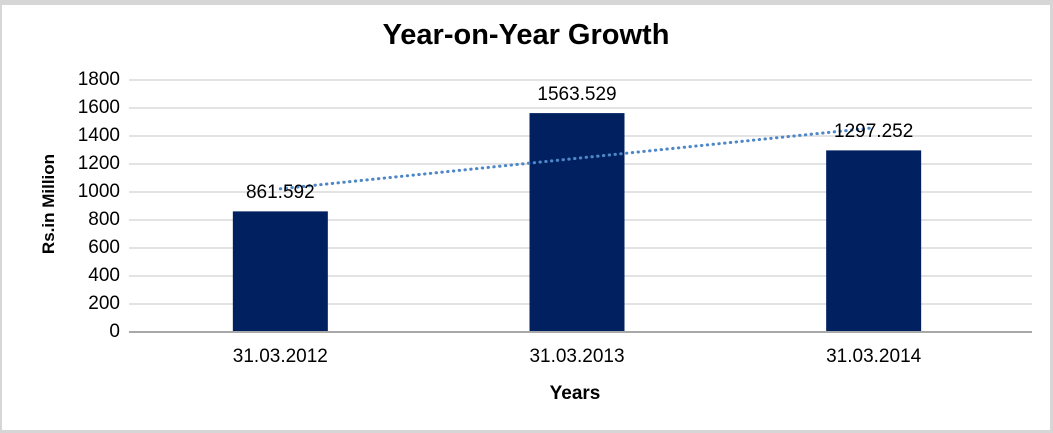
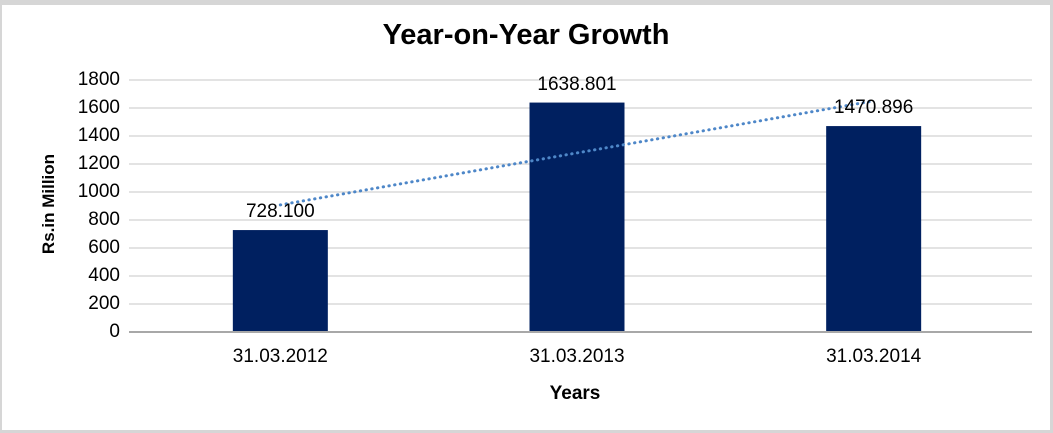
31.03.2012: 861.592 -> 728.100
31.03.2013: 1563.529 -> 1638.801
31.03.2014: 1297.252 -> 1470.896
